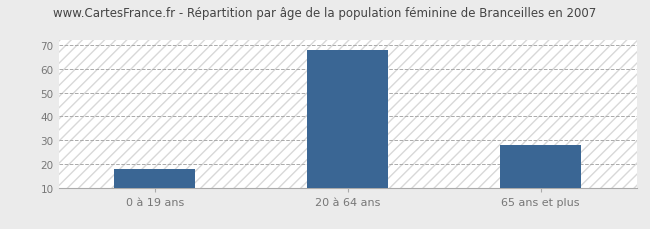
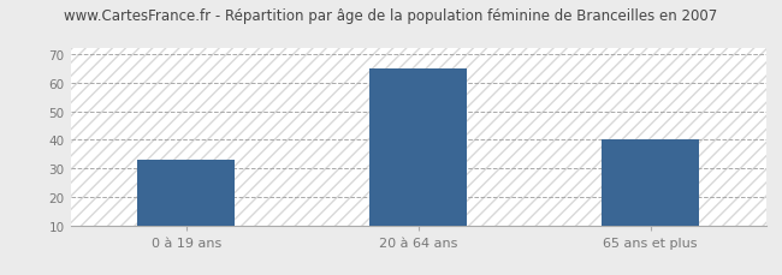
0 à 19 ans: 18 -> 33
20 à 64 ans: 68 -> 65
65 ans et plus: 28 -> 40
